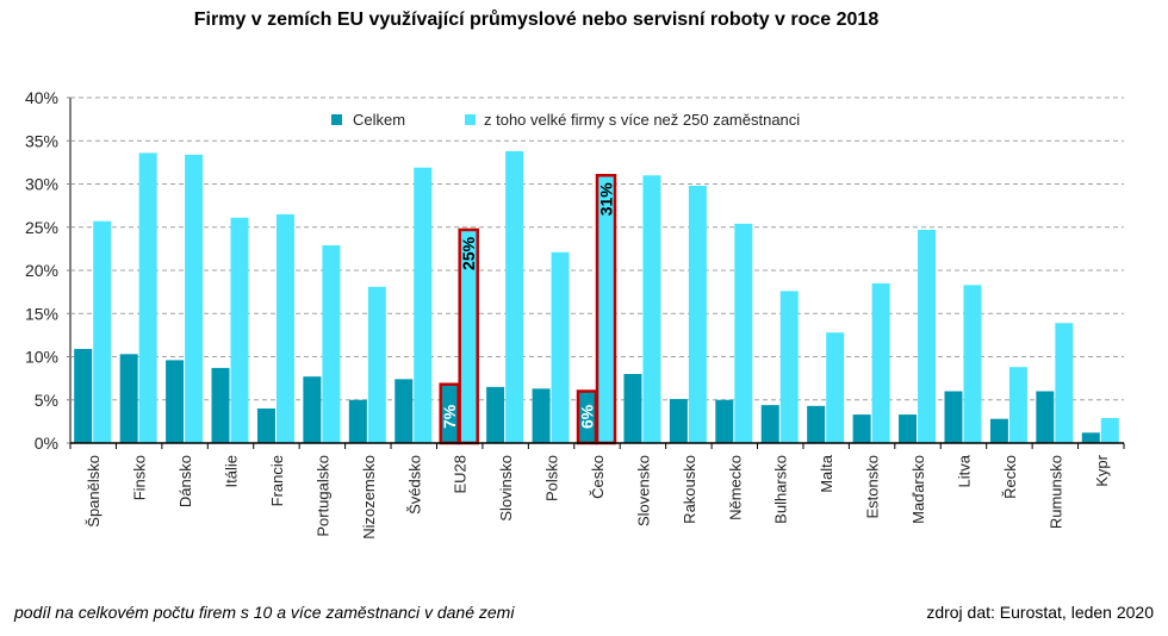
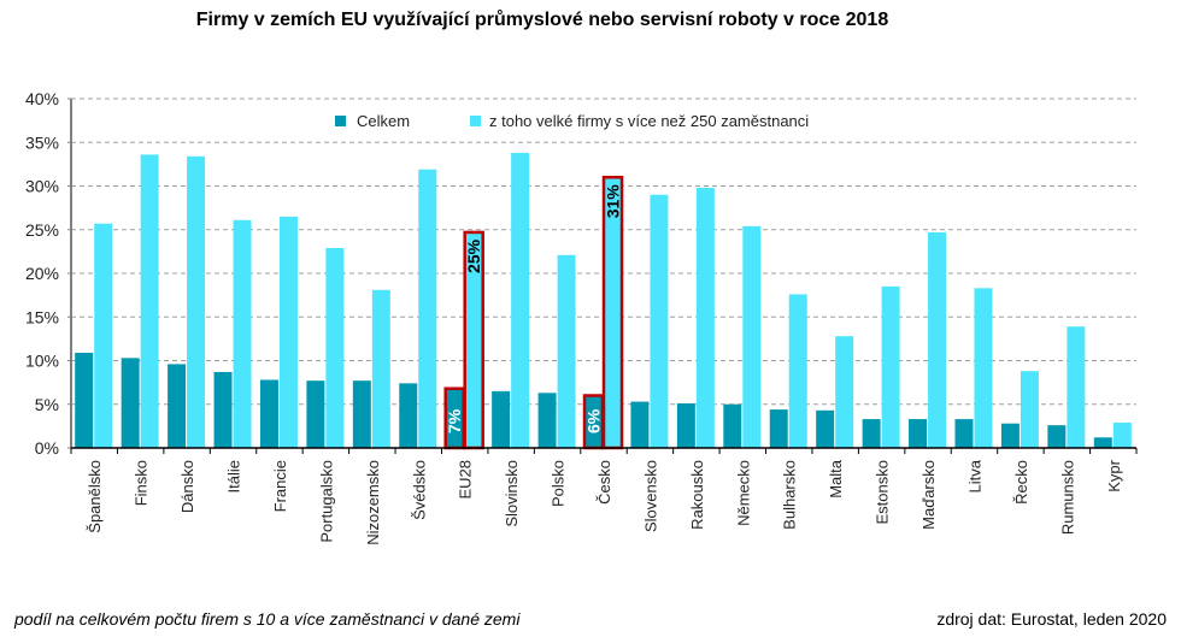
Celkem/Francie: 4% -> 8%
Celkem/Nizozemsko: 5% -> 8%
Celkem/Slovensko: 8% -> 5%
z toho velké firmy s více než 250 zaměstnanci/Slovensko: 31% -> 29%
Celkem/Litva: 6% -> 3%
Celkem/Rumunsko: 6% -> 3%
